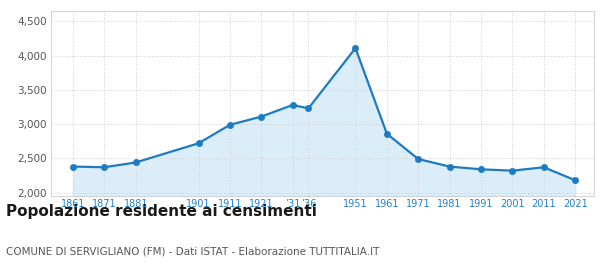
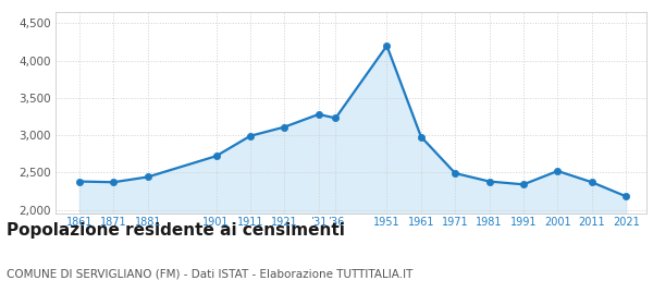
1951: 4,110 -> 4,200
1961: 2,860 -> 2,980
2001: 2,320 -> 2,520
